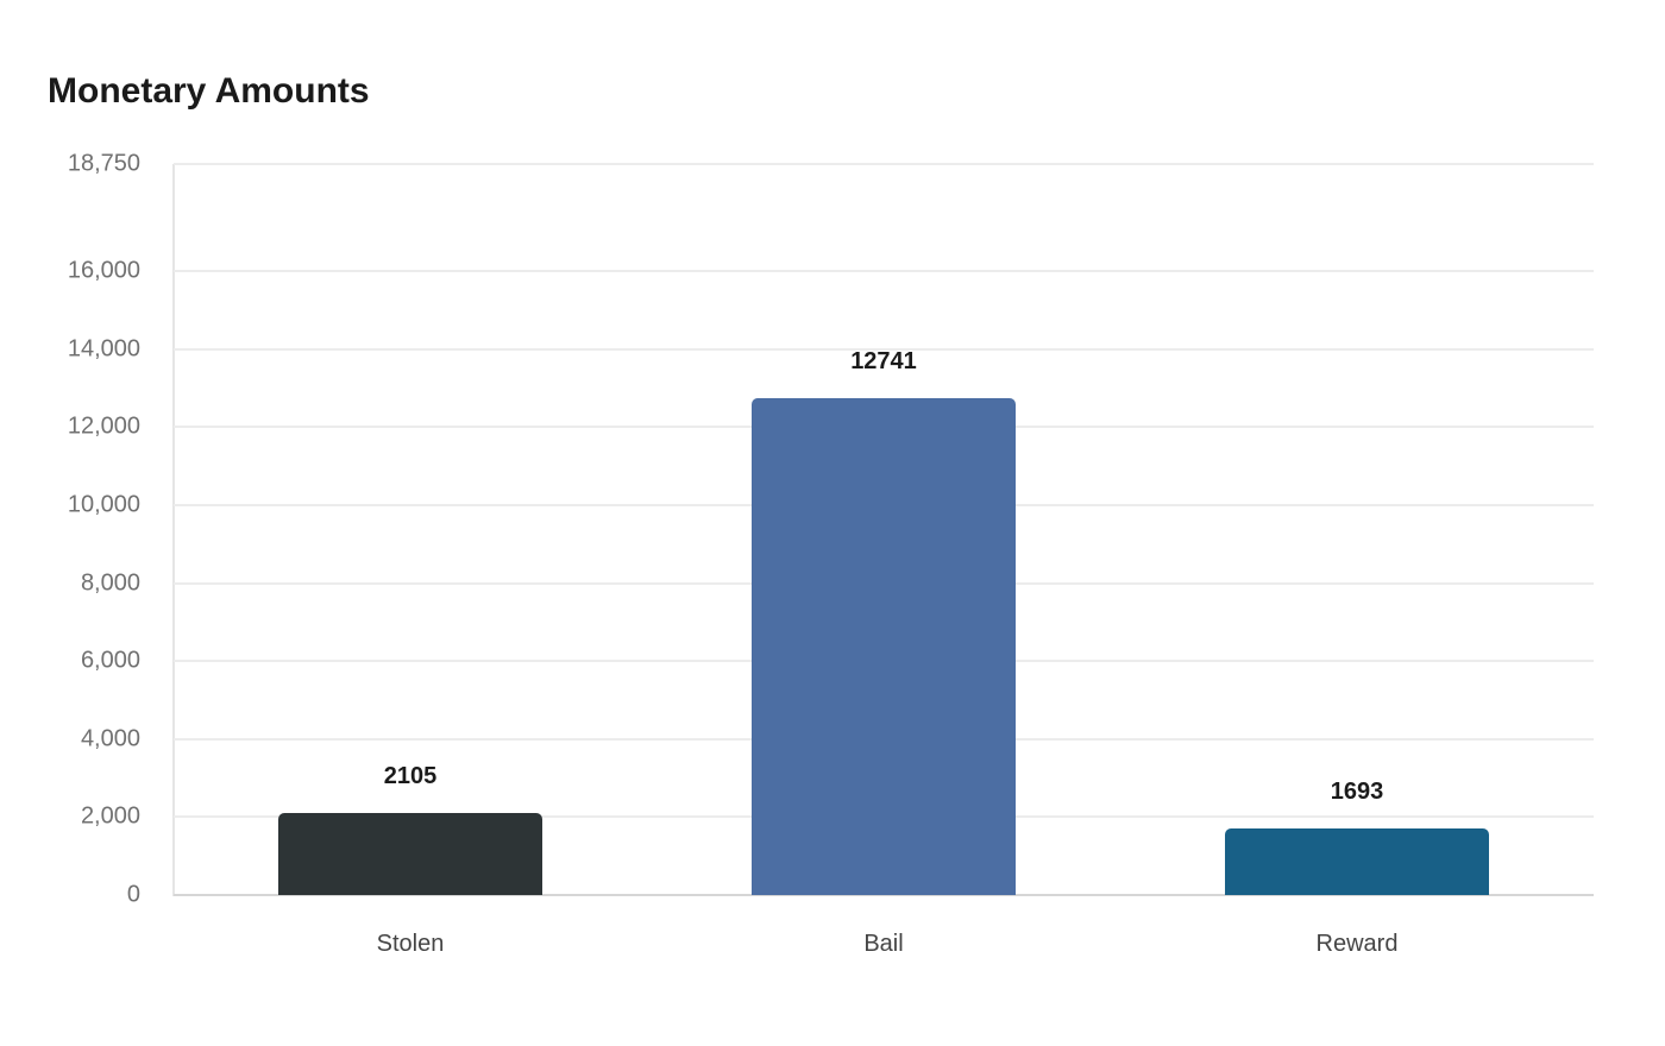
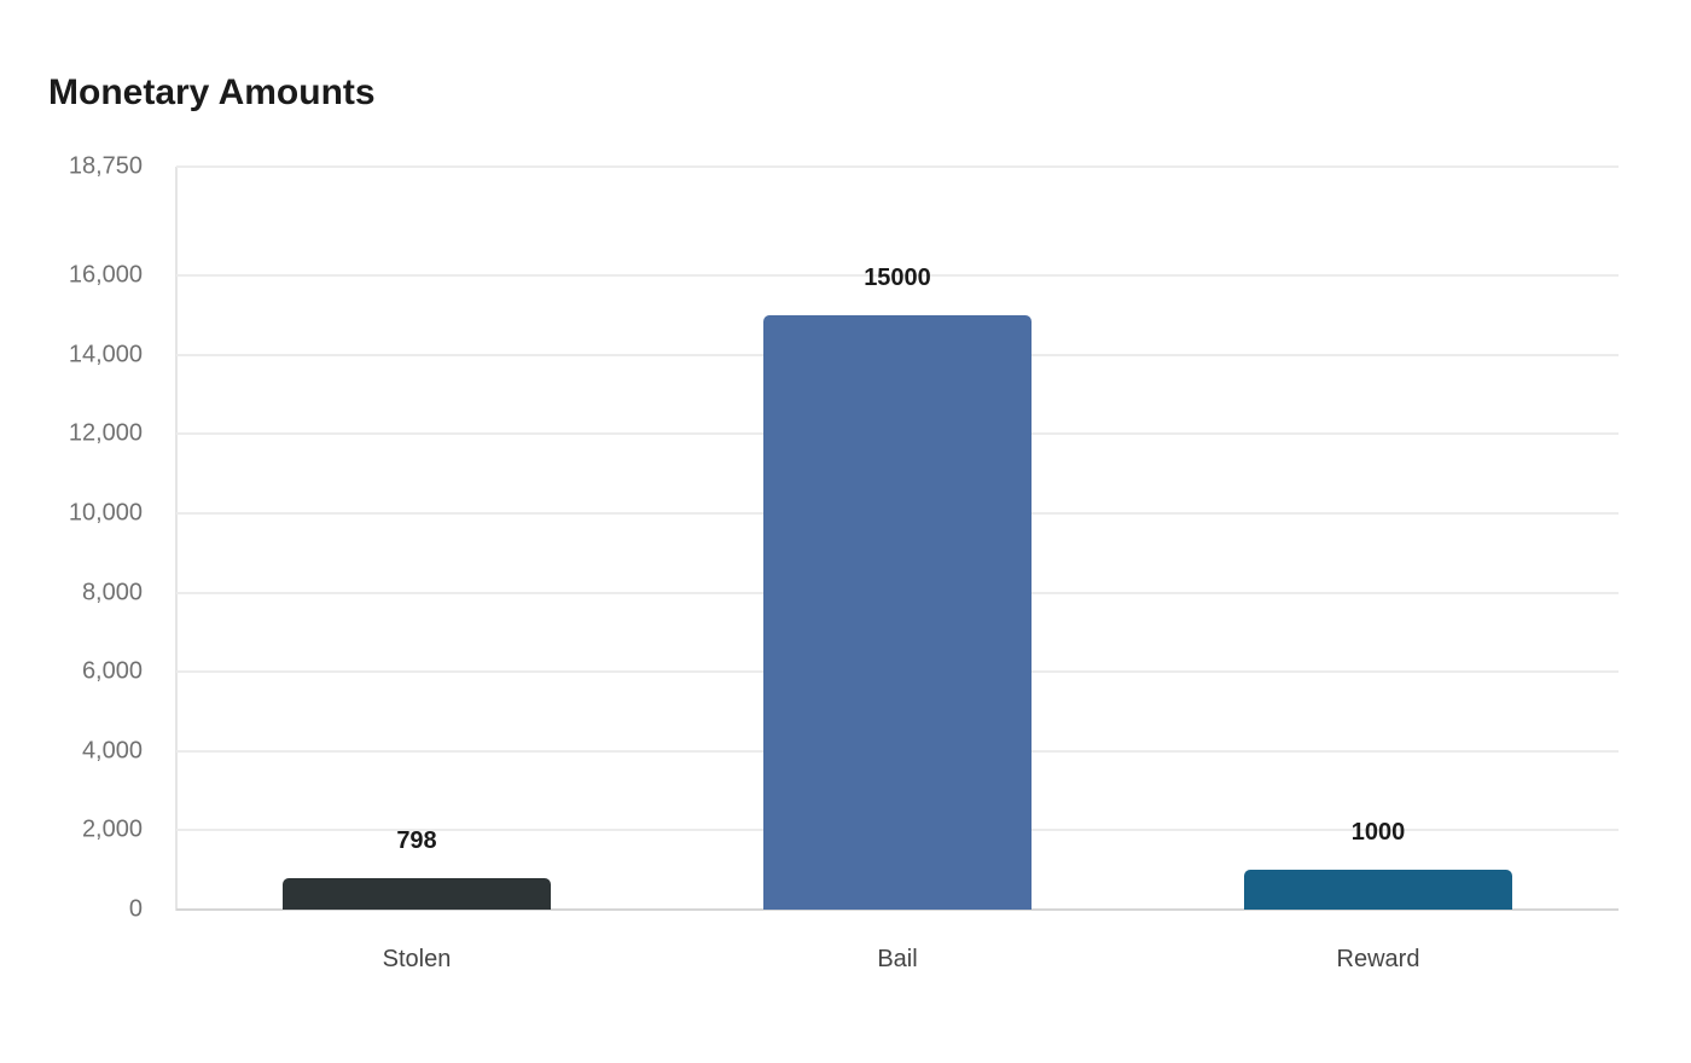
Stolen: 2105 -> 798
Bail: 12741 -> 15000
Reward: 1693 -> 1000
